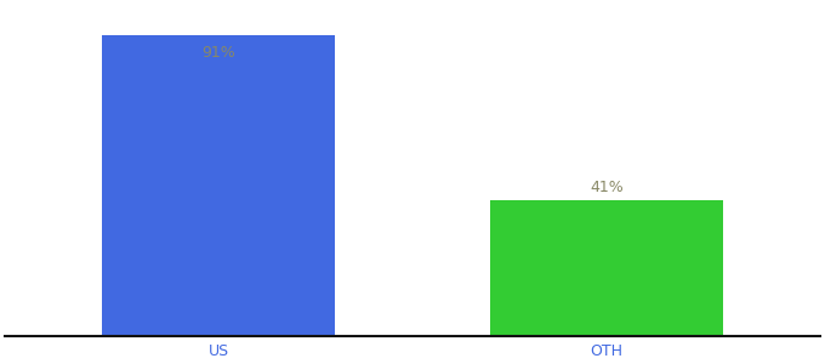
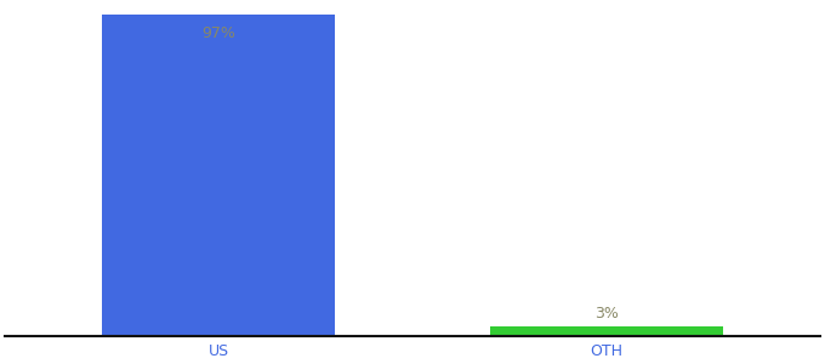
US: 91% -> 97%
OTH: 41% -> 3%
